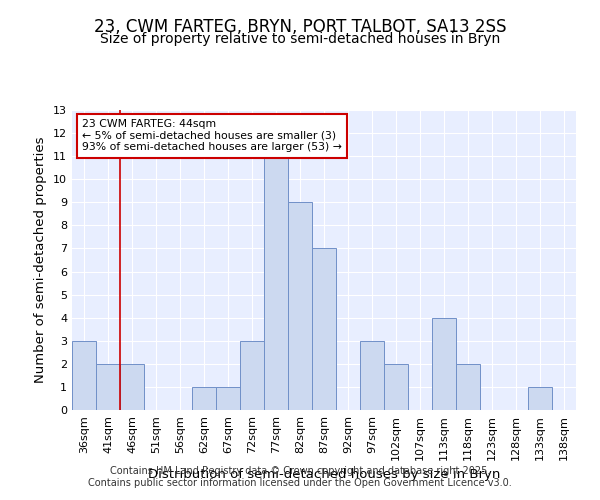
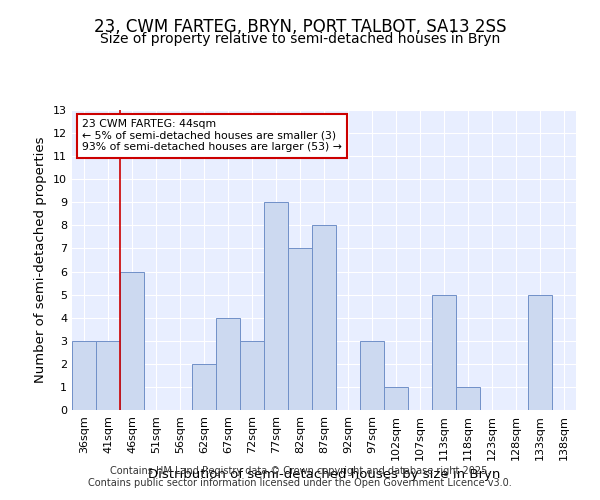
41sqm: 2 -> 3
46sqm: 2 -> 6
62sqm: 1 -> 2
67sqm: 1 -> 4
77sqm: 11 -> 9
82sqm: 9 -> 7
87sqm: 7 -> 8
102sqm: 2 -> 1
113sqm: 4 -> 5
118sqm: 2 -> 1
133sqm: 1 -> 5
